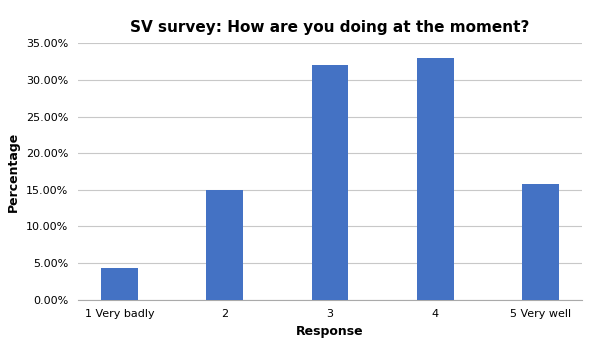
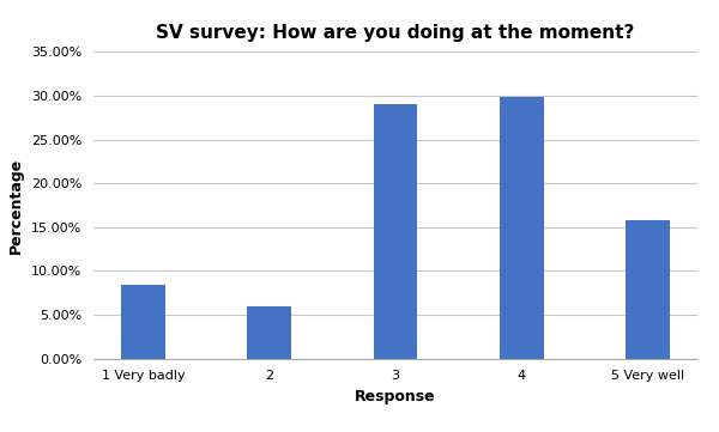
1 Very badly: 4.3% -> 8.4%
2: 15.0% -> 6.0%
3: 32.0% -> 29.0%
4: 33.0% -> 29.8%
